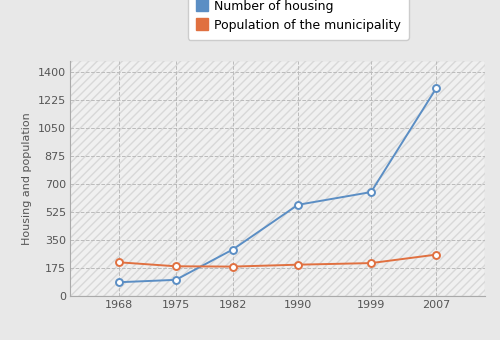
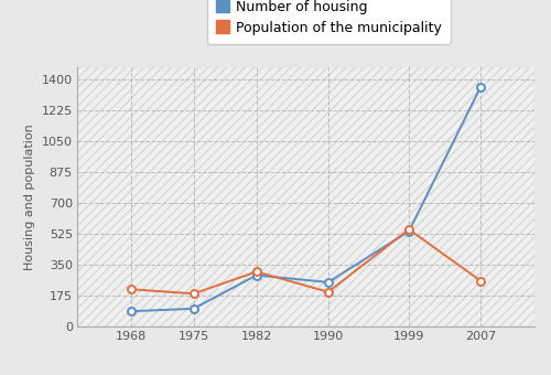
Population of the municipality/1982: 180 -> 310
Number of housing/1990: 570 -> 250
Number of housing/1999: 650 -> 540
Population of the municipality/1999: 200 -> 550
Number of housing/2007: 1300 -> 1360
